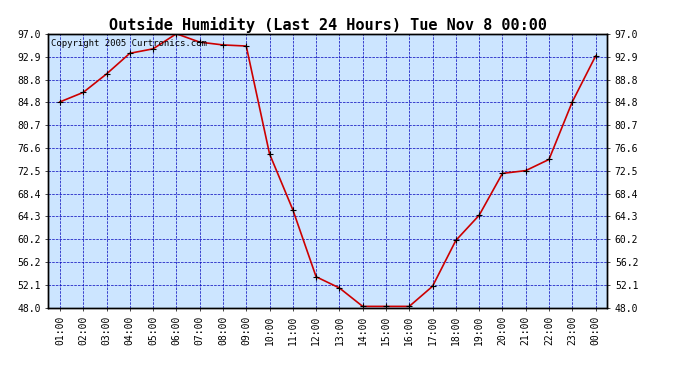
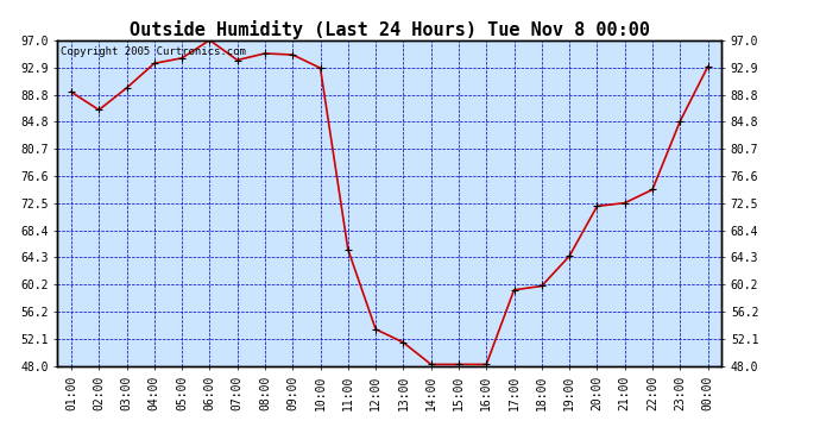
01:00: 84.8 -> 89.2
07:00: 95.5 -> 94.0
10:00: 75.5 -> 92.8
17:00: 51.8 -> 59.4
